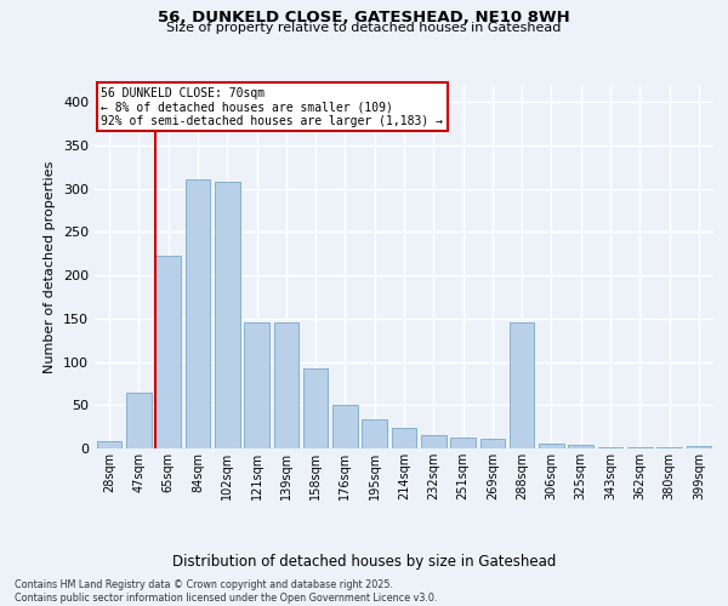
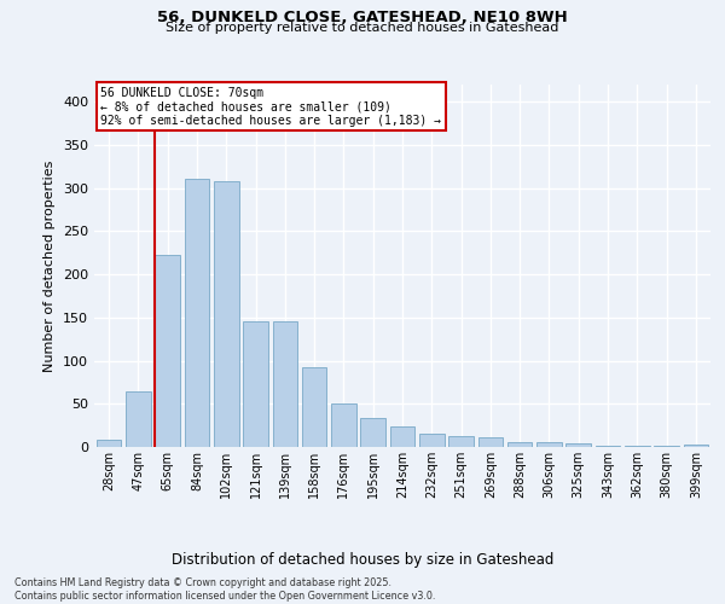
288sqm: 146 -> 5
